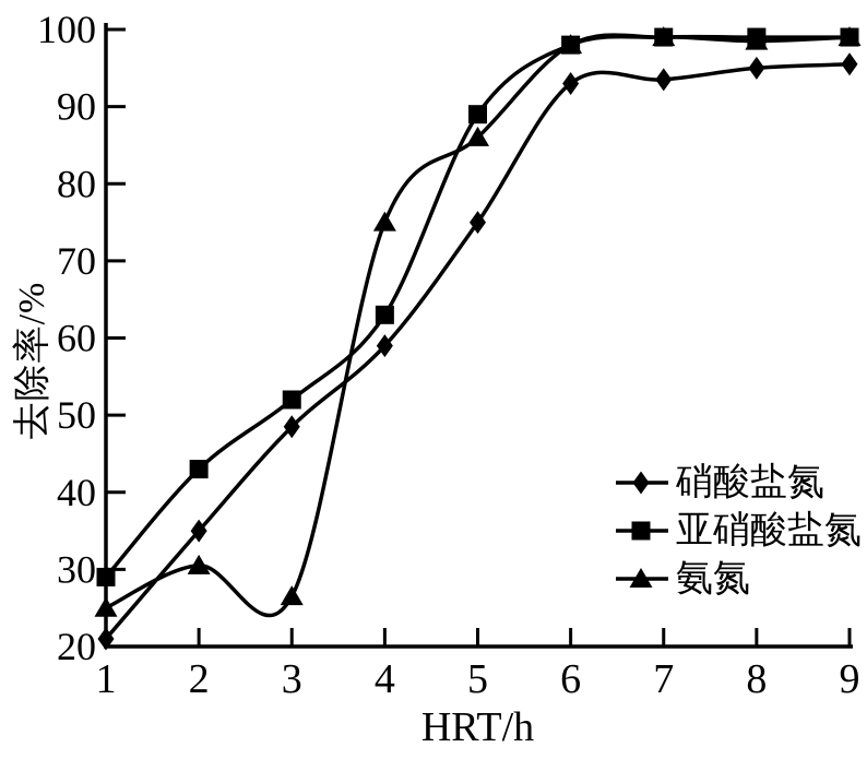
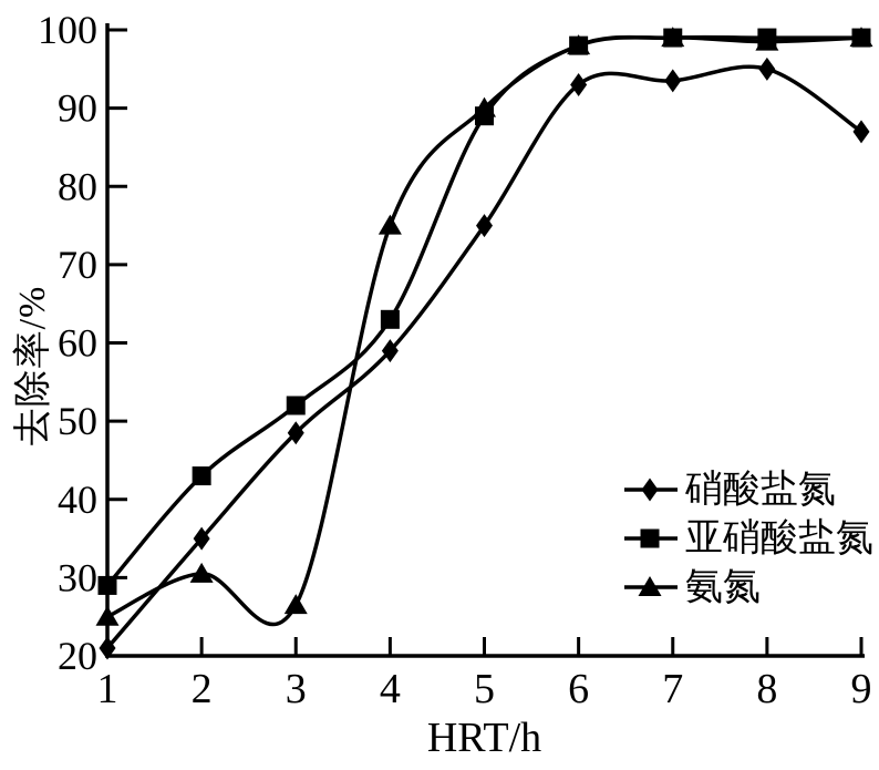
氨氮/5: 86 -> 90
硝酸盐氮/9: 96 -> 87
